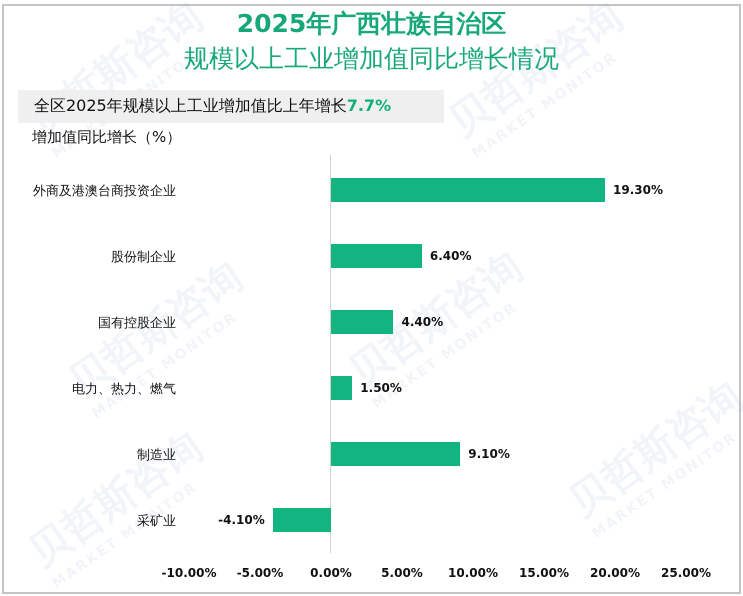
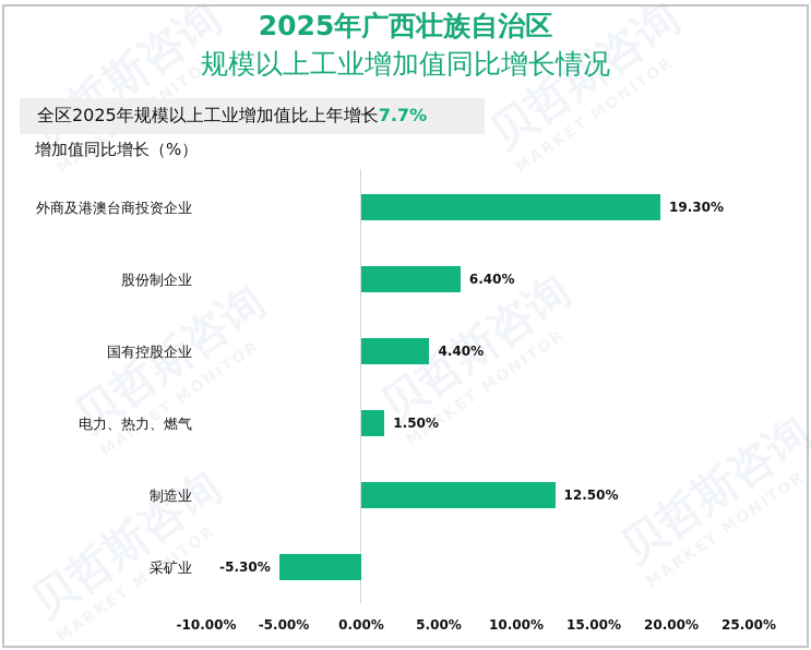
制造业: 9.10% -> 12.50%
采矿业: -4.10% -> -5.30%
